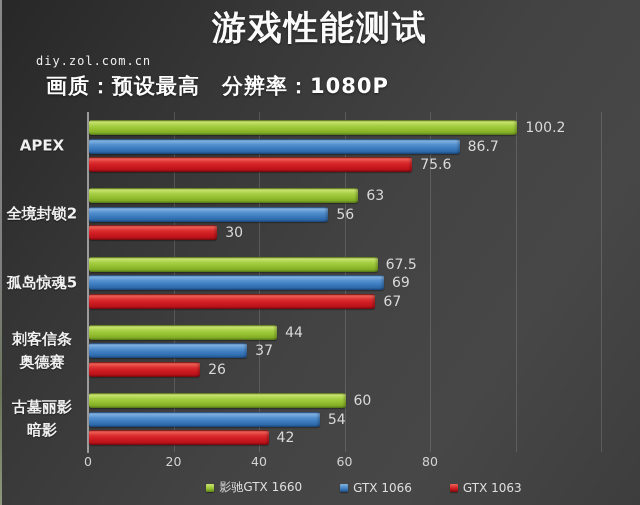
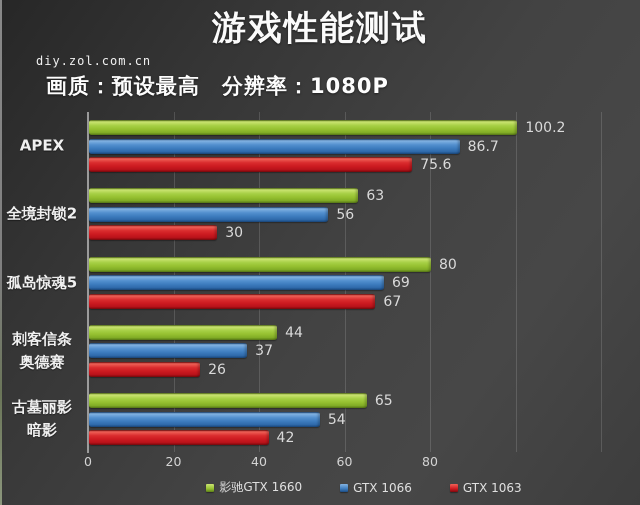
影驰GTX 1660/孤岛惊魂5: 67.5 -> 80
影驰GTX 1660/古墓丽影 暗影: 60 -> 65
